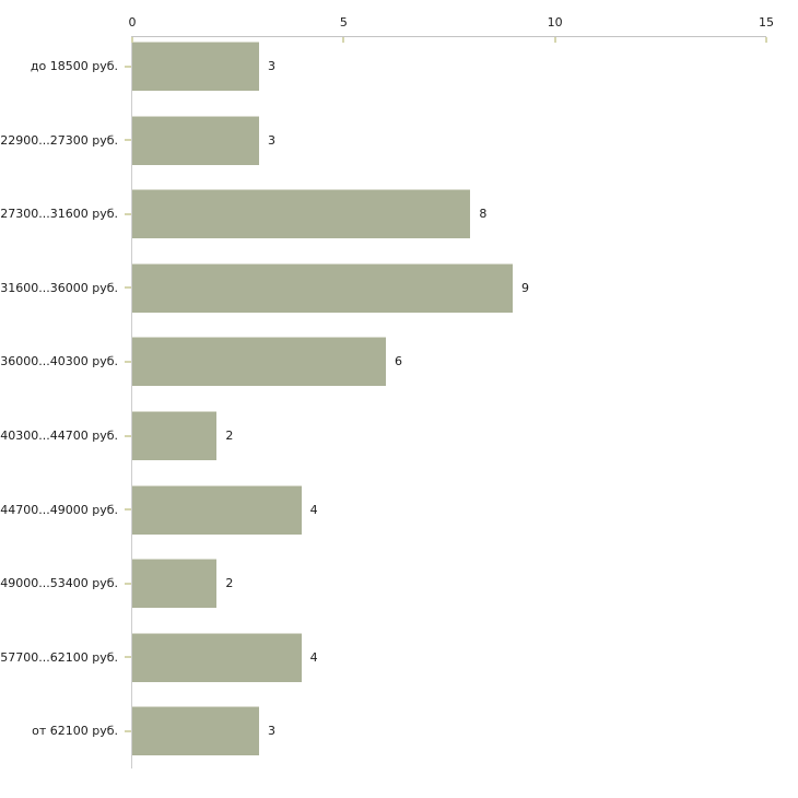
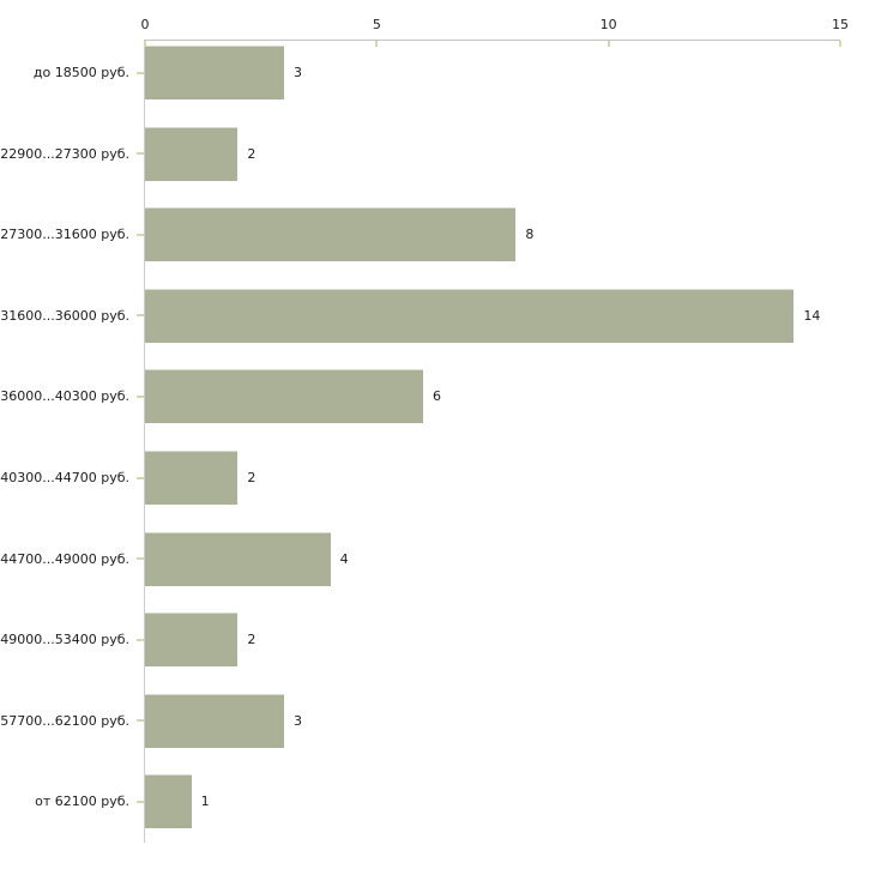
22900...27300 руб.: 3 -> 2
31600...36000 руб.: 9 -> 14
57700...62100 руб.: 4 -> 3
от 62100 руб.: 3 -> 1
